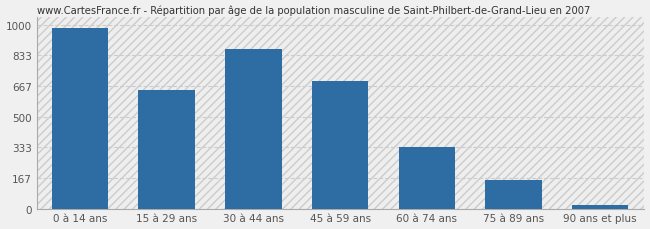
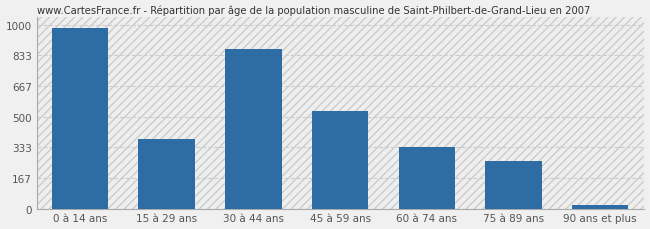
15 à 29 ans: 640 -> 380
45 à 59 ans: 690 -> 530
75 à 89 ans: 160 -> 260
